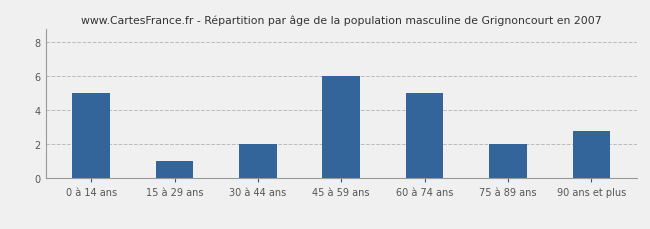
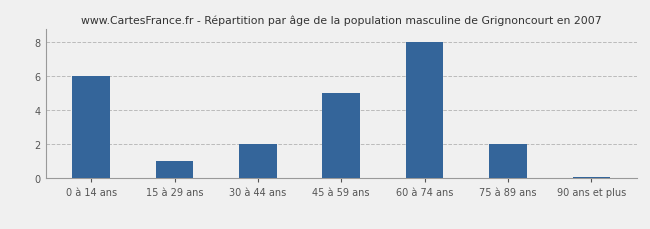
0 à 14 ans: 5.0 -> 6.0
45 à 59 ans: 6.0 -> 5.0
60 à 74 ans: 5.0 -> 8.0
90 ans et plus: 2.8 -> 0.1
